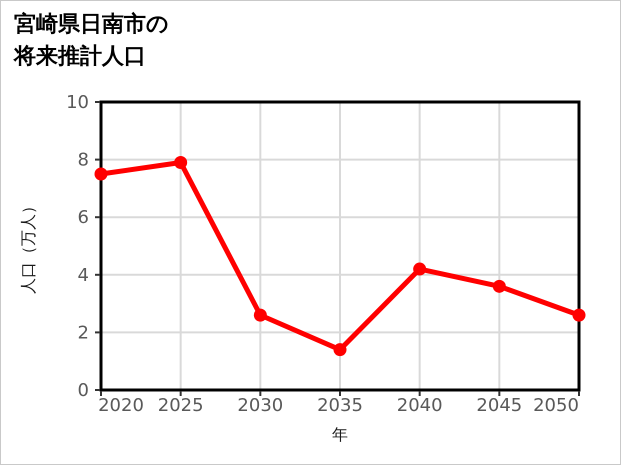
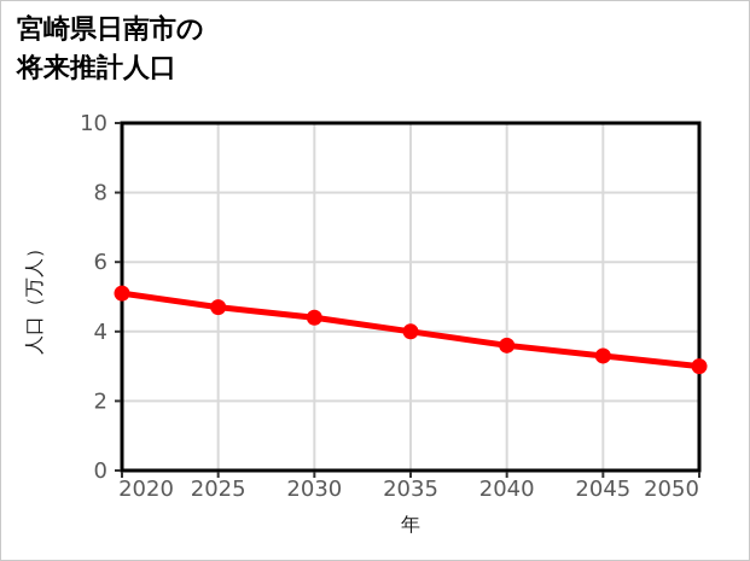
2020: 7.5 -> 5.1
2025: 7.9 -> 4.7
2030: 2.6 -> 4.4
2035: 1.4 -> 4.0
2040: 4.2 -> 3.6
2045: 3.6 -> 3.3
2050: 2.6 -> 3.0
